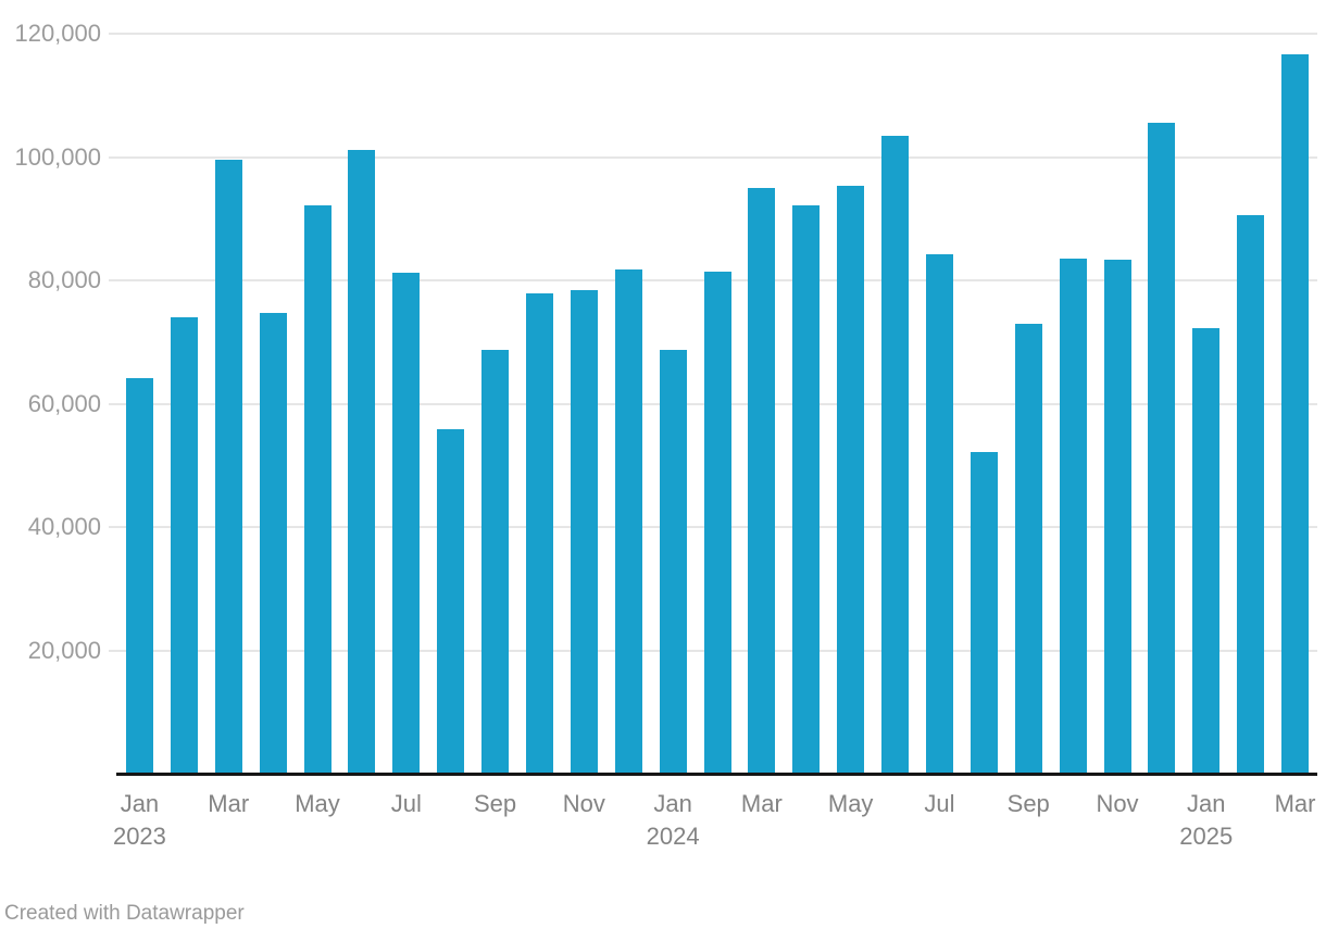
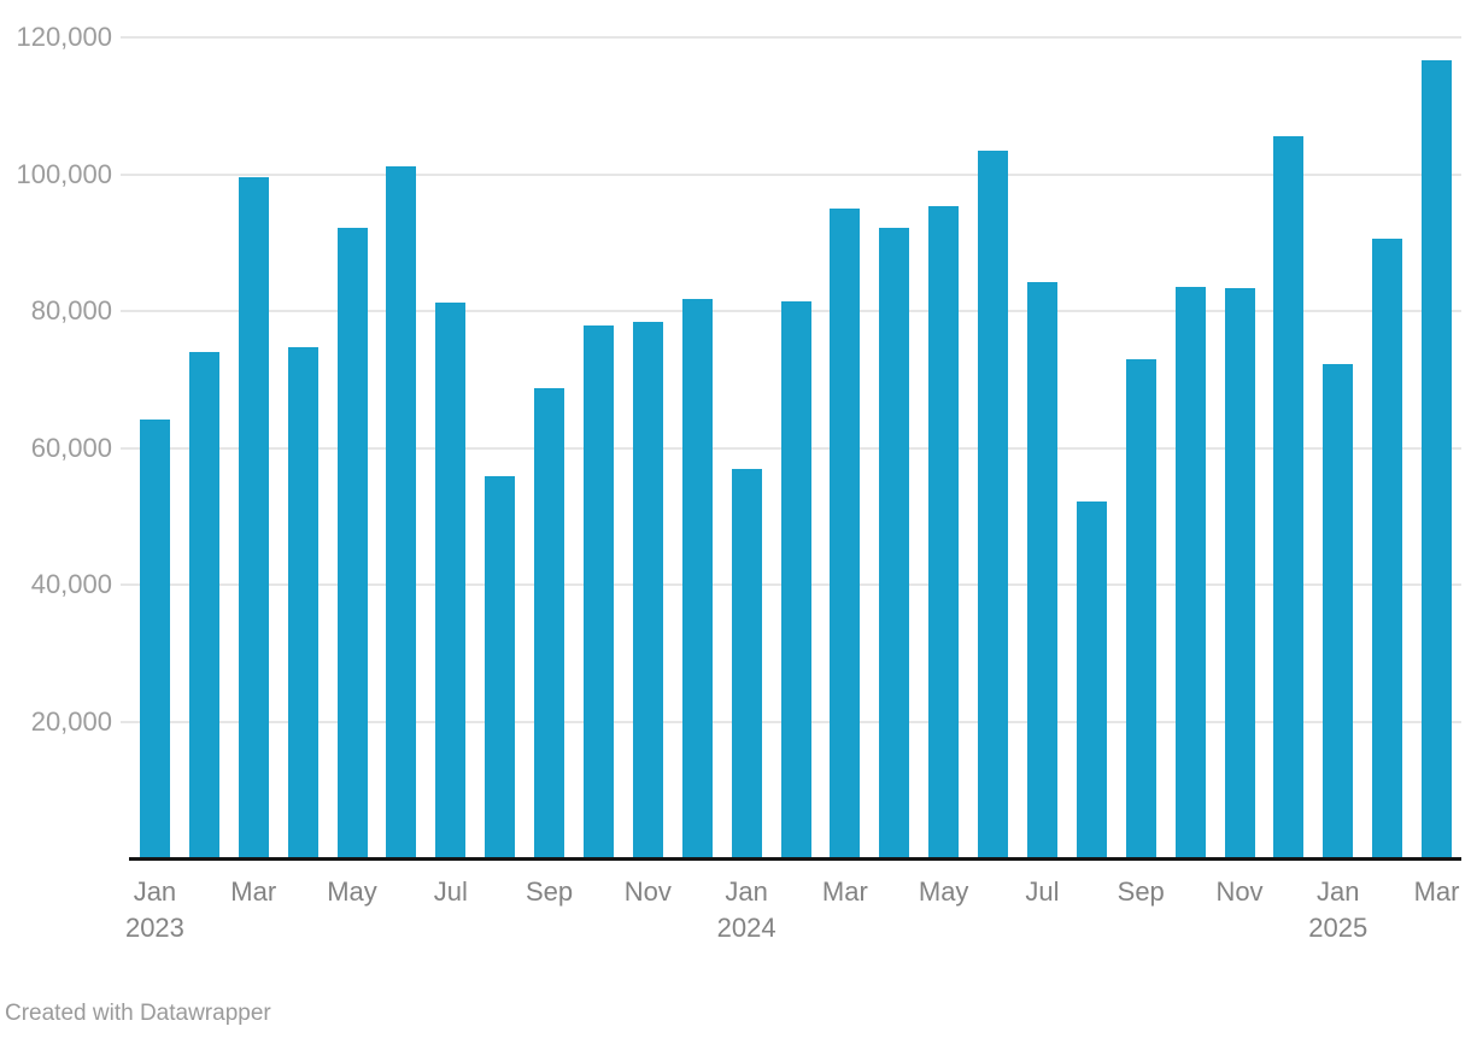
Jan 2024: 69000 -> 57000
